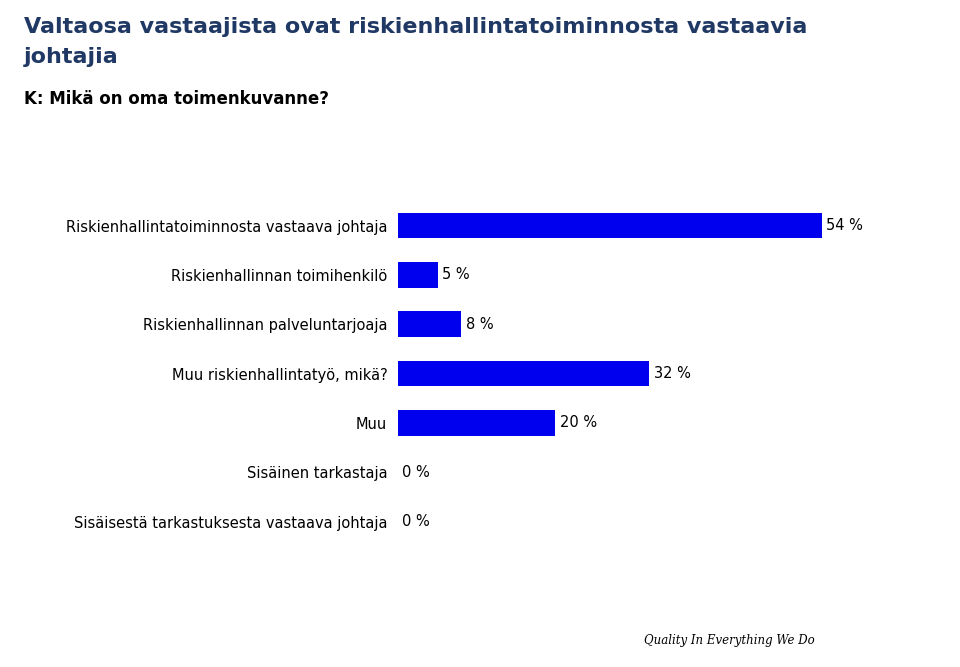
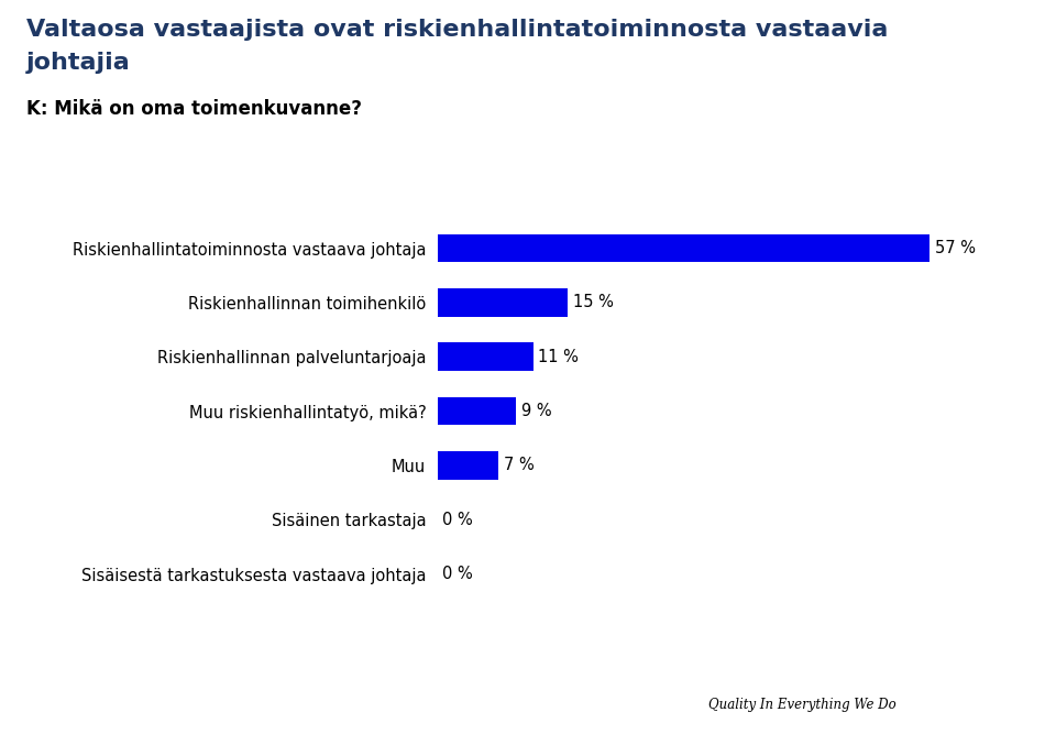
Riskienhallintatoiminnosta vastaava johtaja: 54 -> 57
Riskienhallinnan toimihenkilö: 5 -> 15
Riskienhallinnan palveluntarjoaja: 8 -> 11
Muu riskienhallintatyö, mikä?: 32 -> 9
Muu: 20 -> 7
